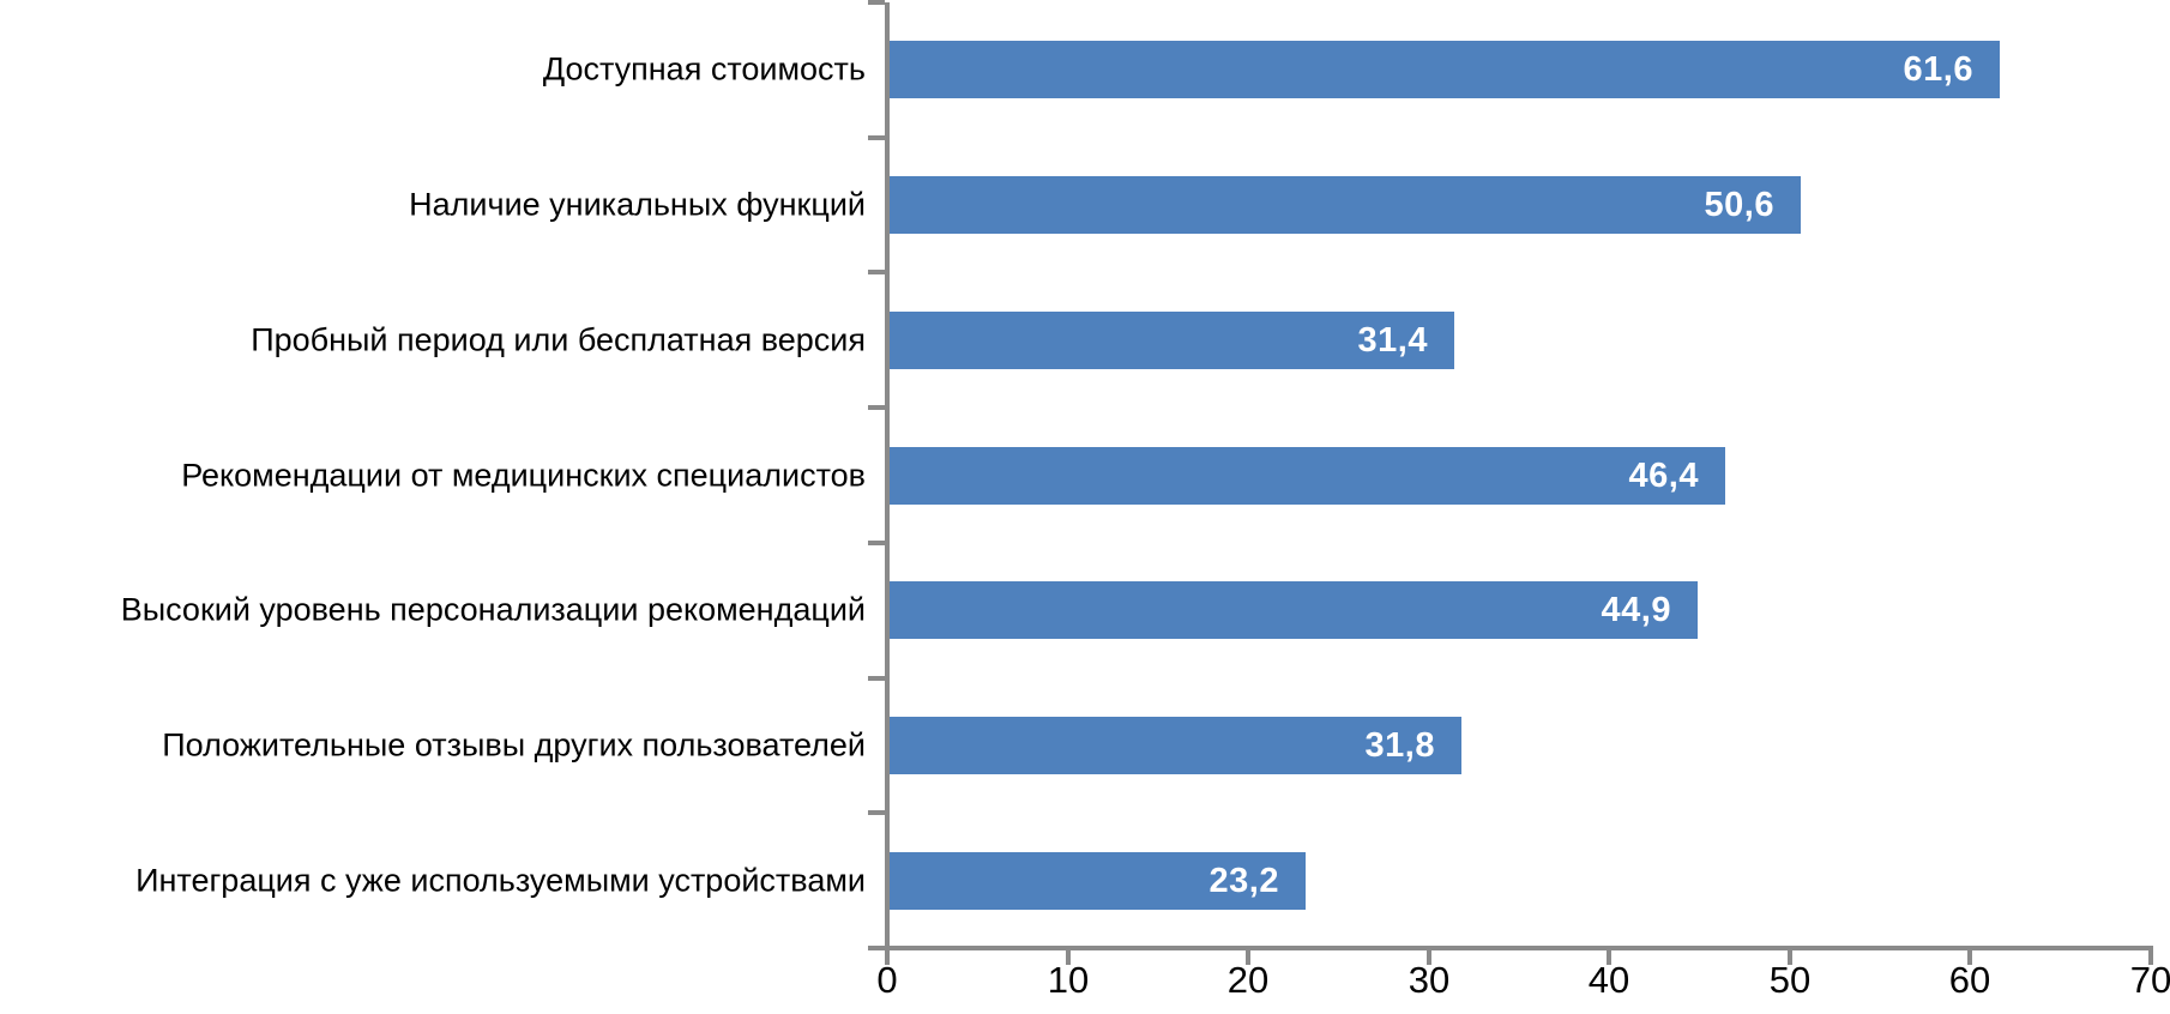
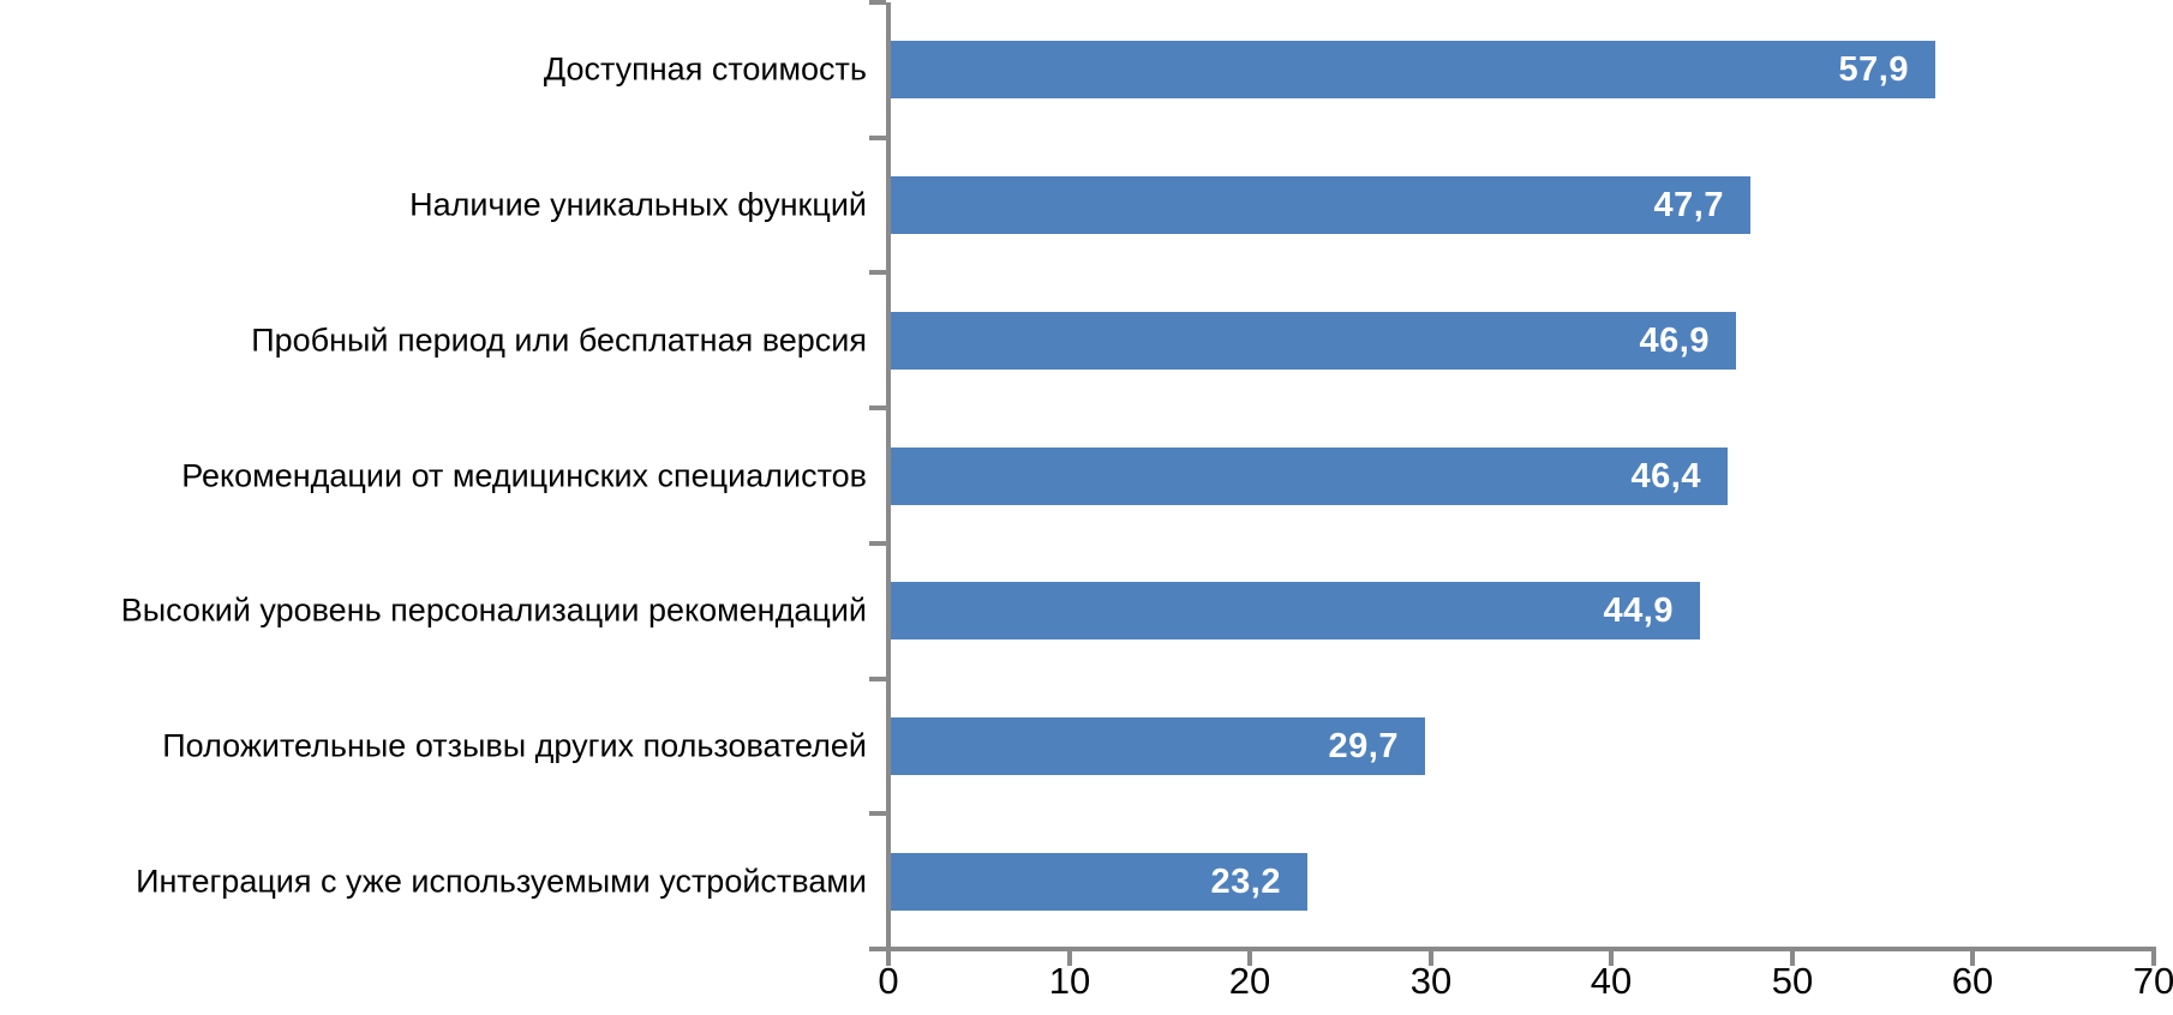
Доступная стоимость: 61,6 -> 57,9
Наличие уникальных функций: 50,6 -> 47,7
Пробный период или бесплатная версия: 31,4 -> 46,9
Положительные отзывы других пользователей: 31,8 -> 29,7
